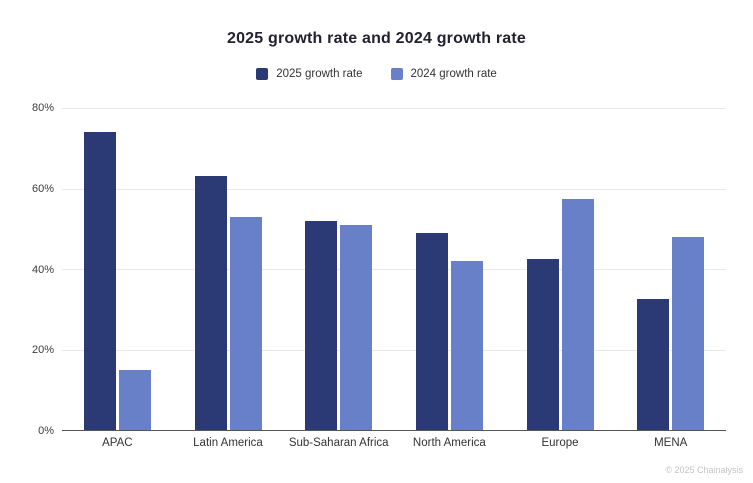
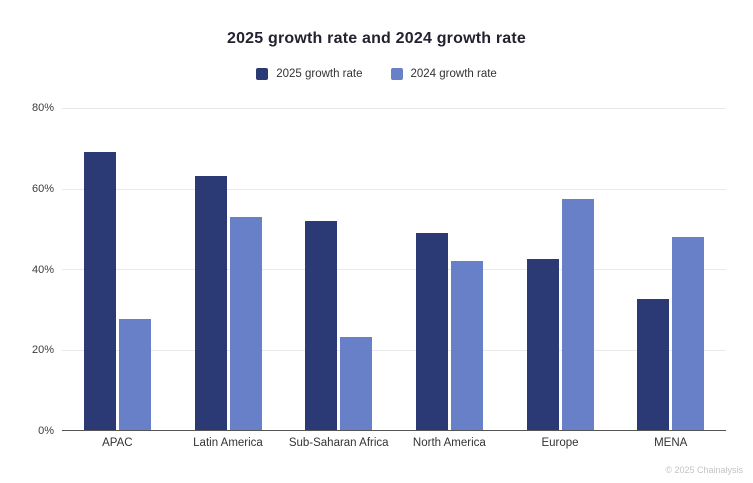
2025 growth rate/APAC: 74% -> 69%
2024 growth rate/APAC: 15% -> 28%
2024 growth rate/Sub-Saharan Africa: 51% -> 23%
